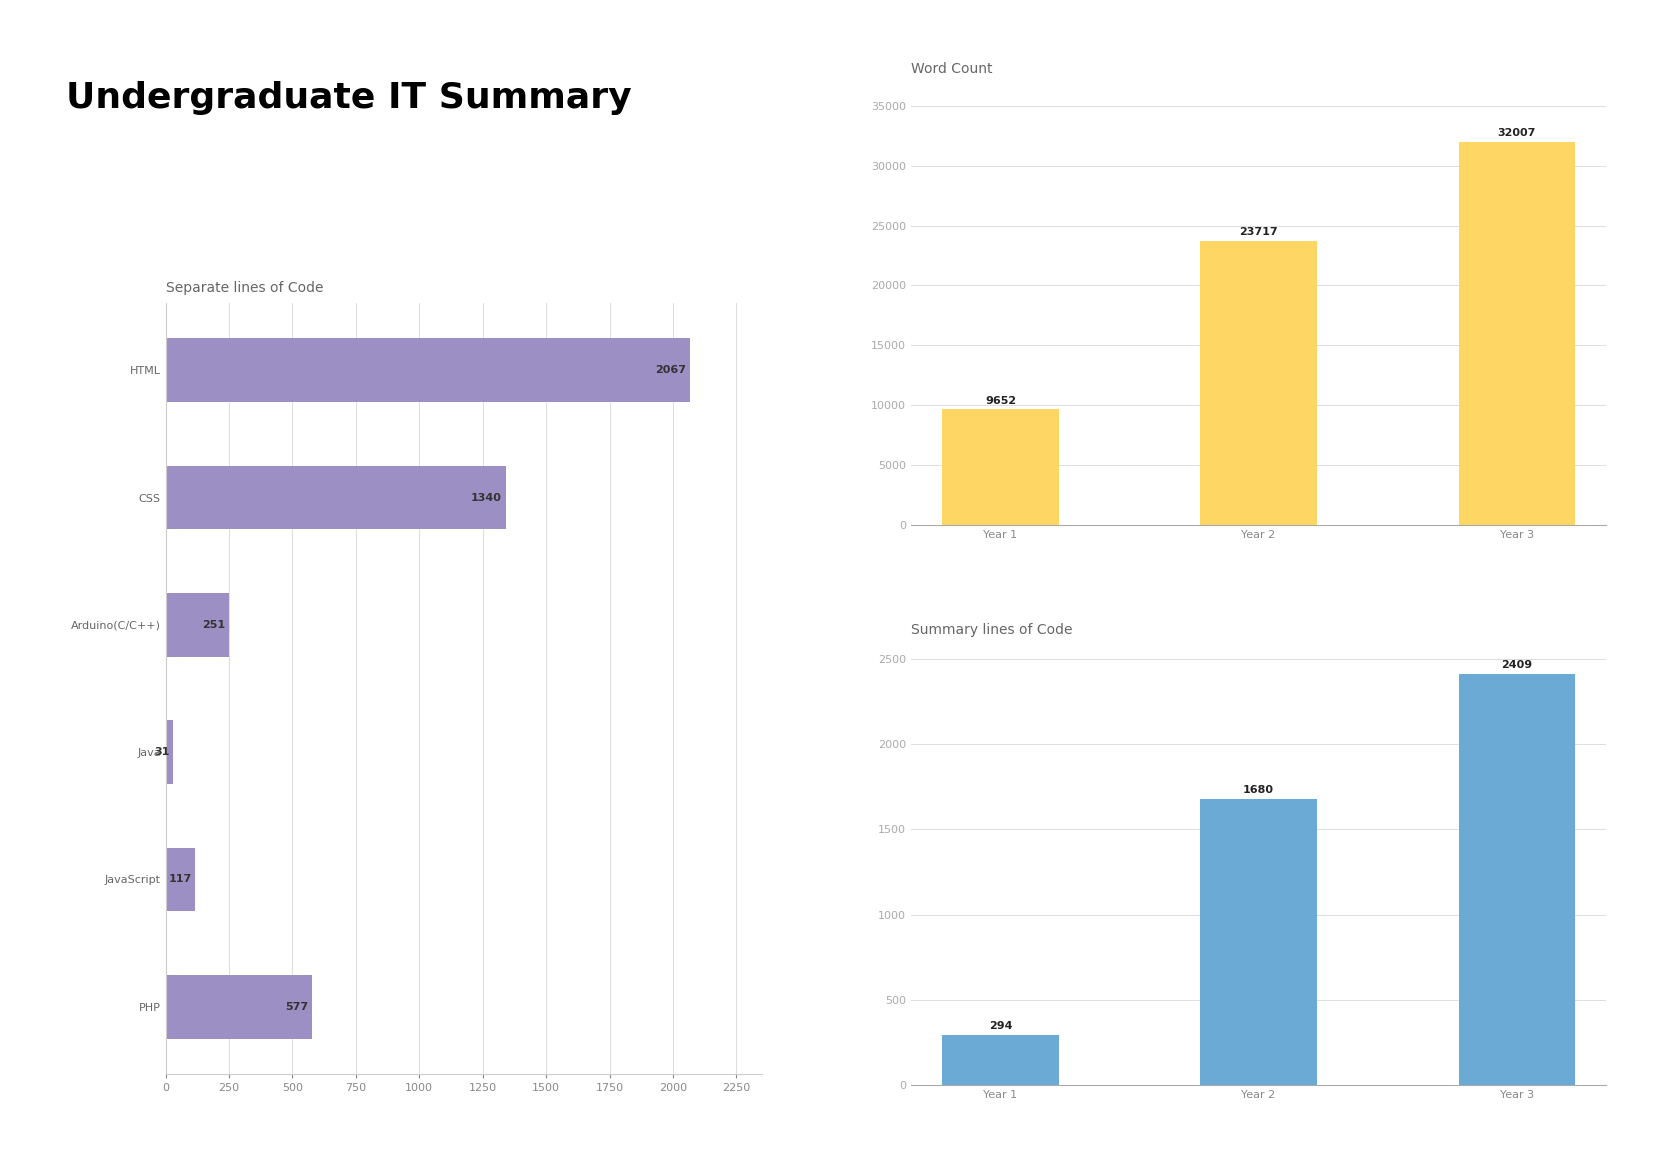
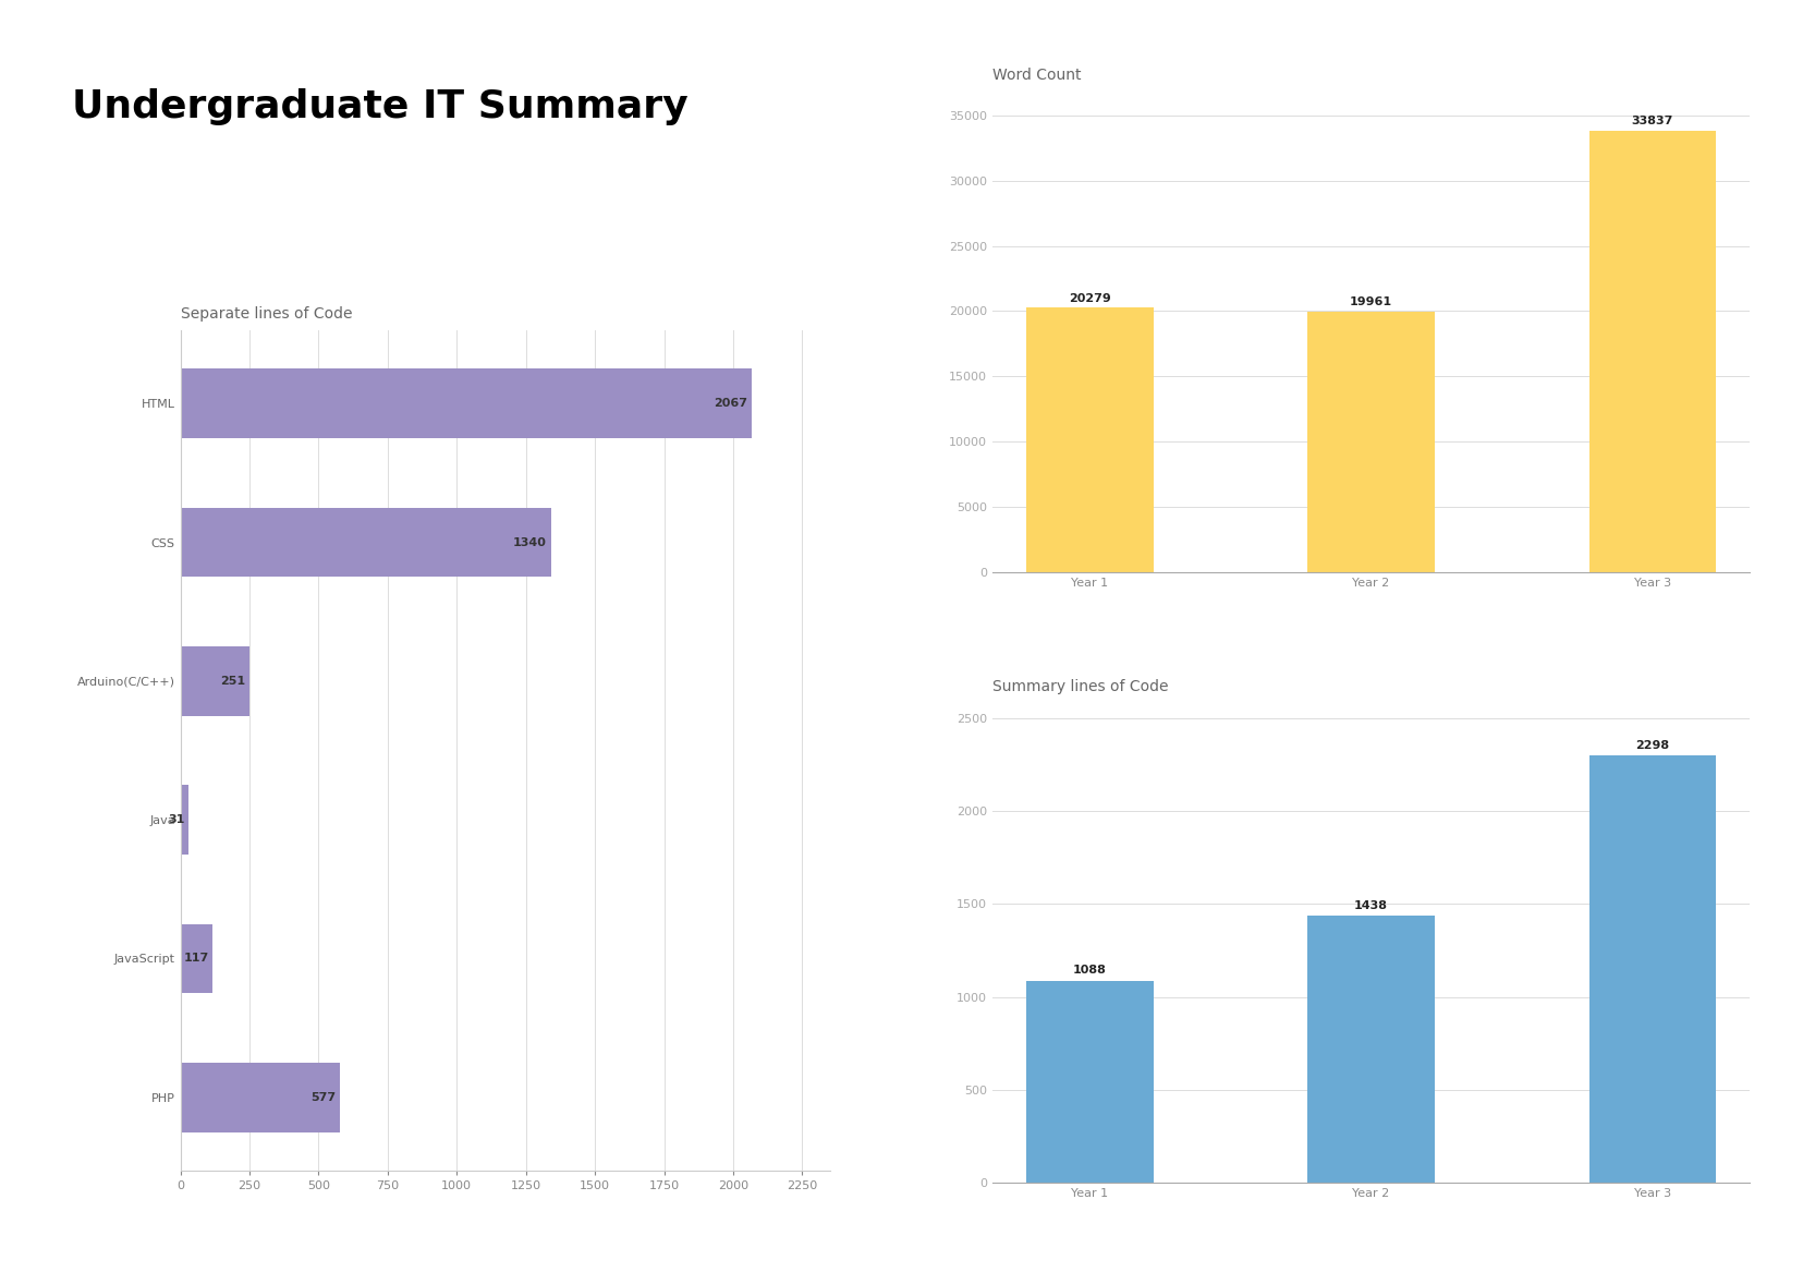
Word Count/Year 1: 9652 -> 20279
Word Count/Year 2: 23717 -> 19961
Word Count/Year 3: 32007 -> 33837
Summary lines of Code/Year 1: 294 -> 1088
Summary lines of Code/Year 2: 1680 -> 1438
Summary lines of Code/Year 3: 2409 -> 2298
